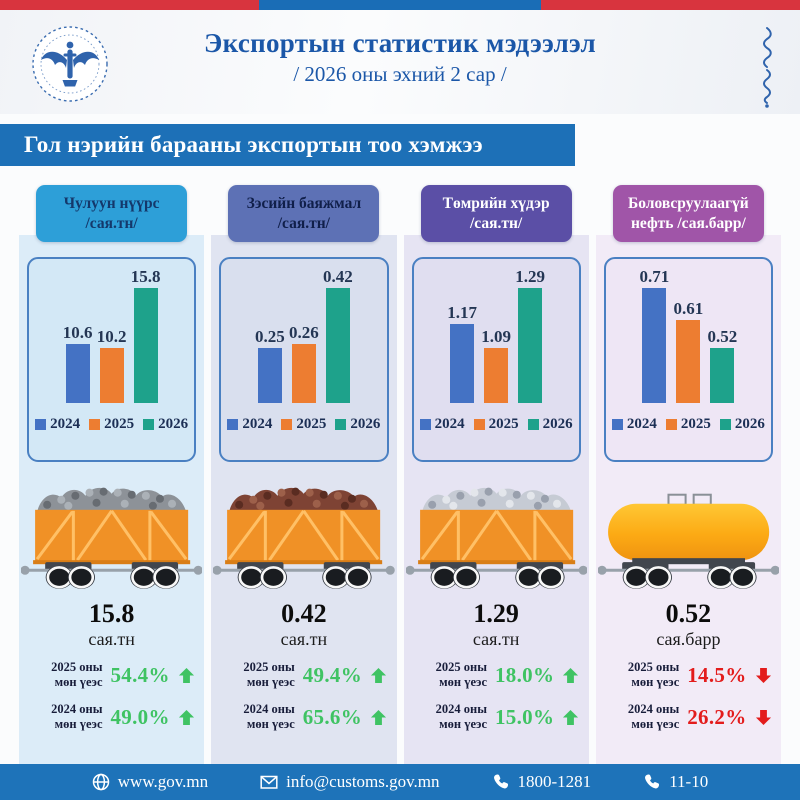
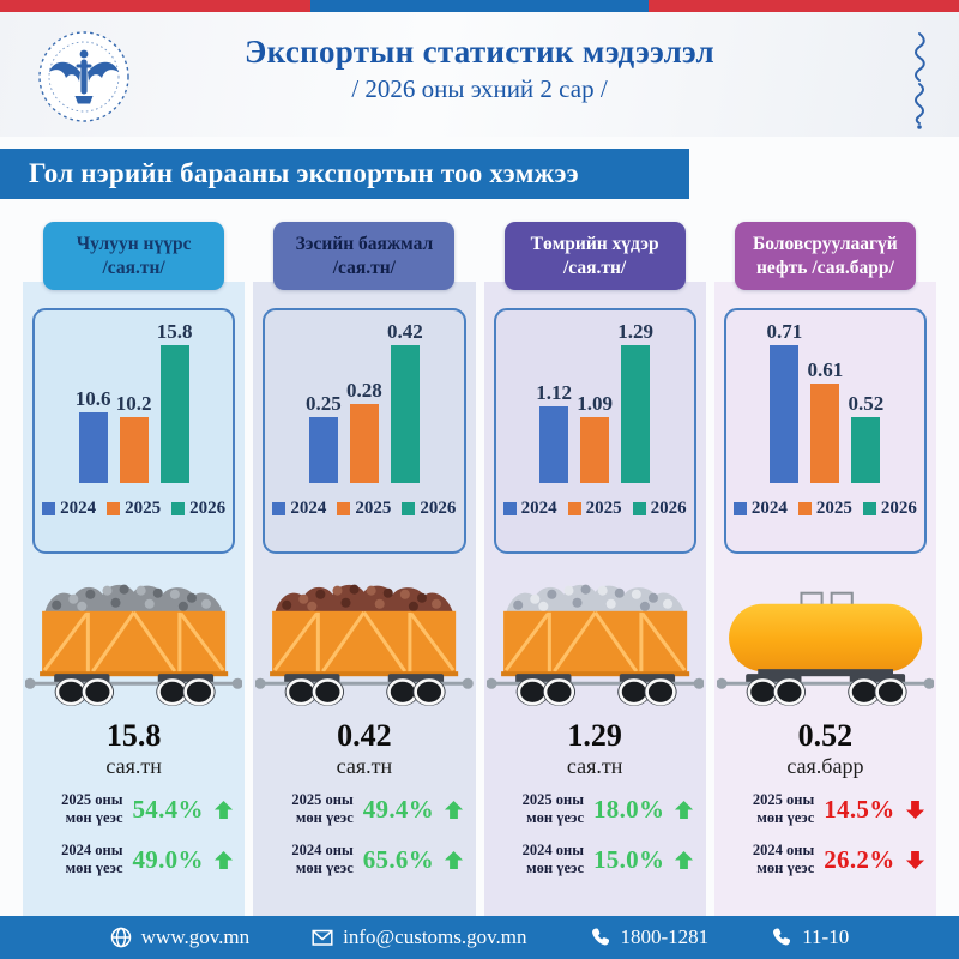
Зэсийн баяжмал/2025: 0.26 -> 0.28
Төмрийн хүдэр/2024: 1.17 -> 1.12
